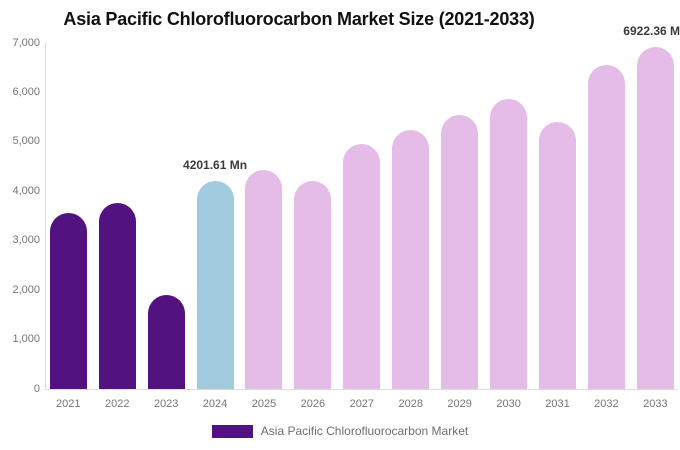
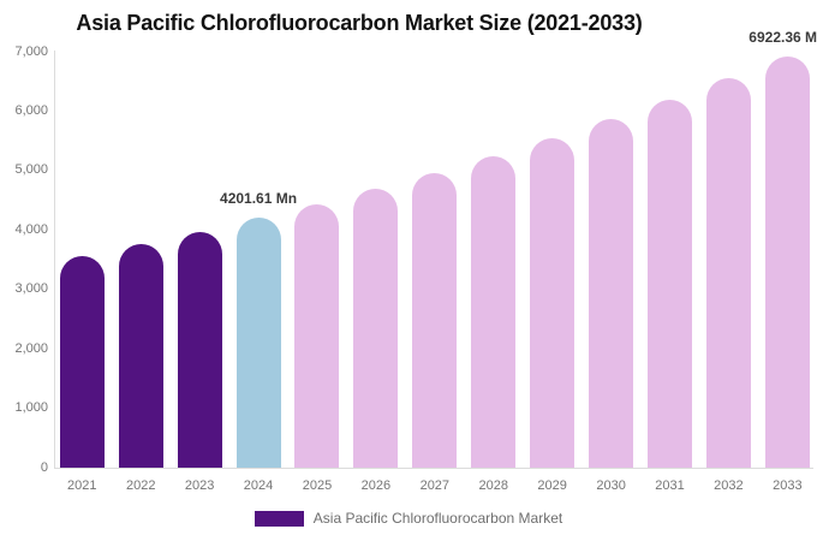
2023: 1900 -> 4000
2026: 4200 -> 4700
2031: 5400 -> 6200
